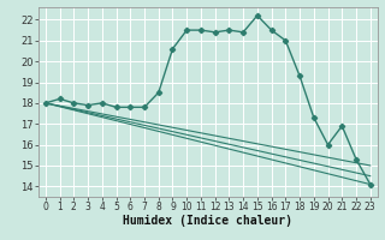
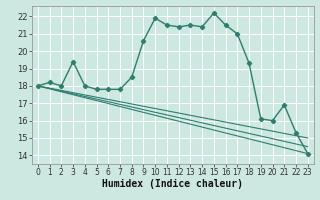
3: 17.9 -> 19.4
10: 21.5 -> 21.9
19: 17.3 -> 16.1
